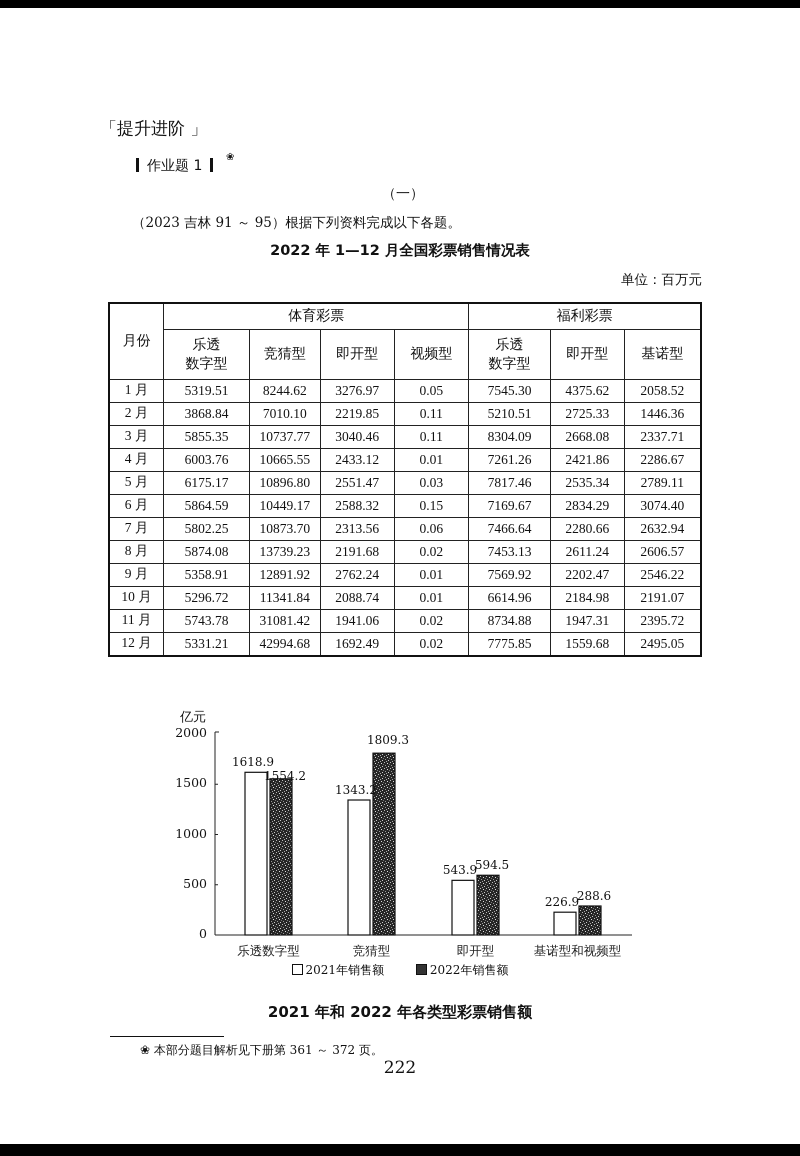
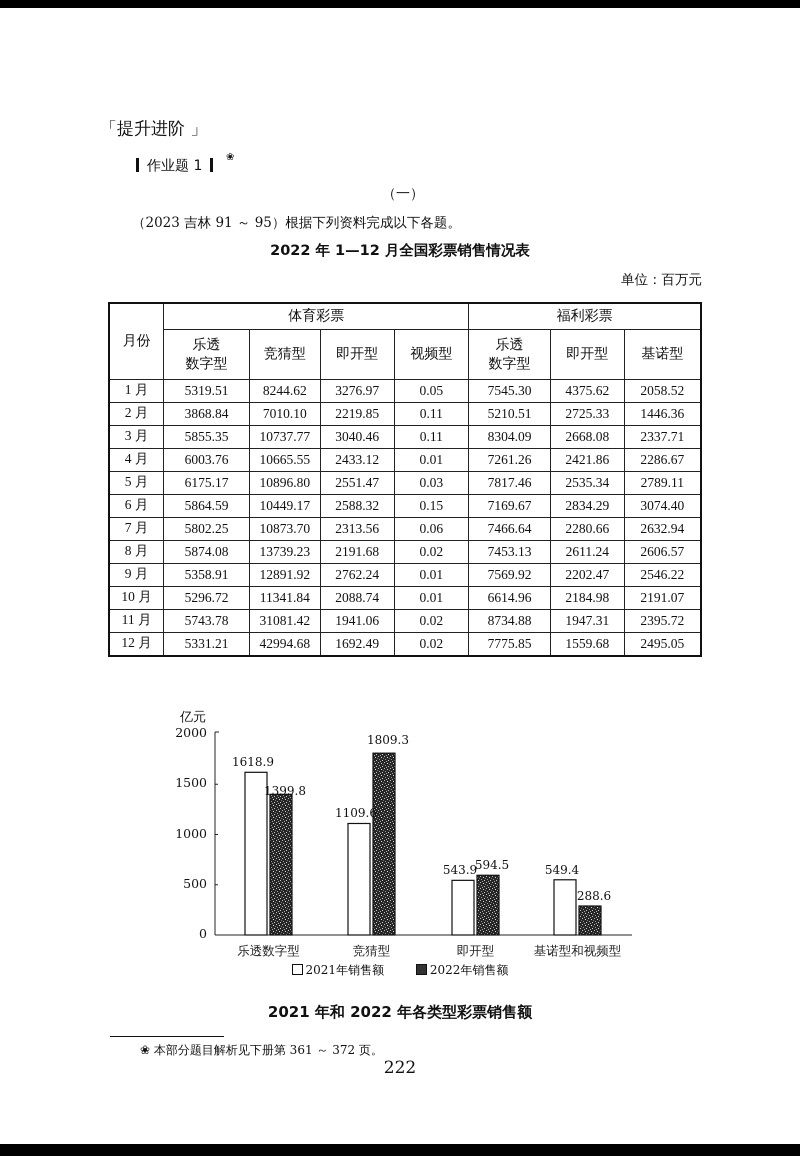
2022年销售额/乐透数字型: 1554.2 -> 1399.8
2021年销售额/竞猜型: 1343.2 -> 1109.6
2021年销售额/基诺型和视频型: 226.9 -> 549.4
